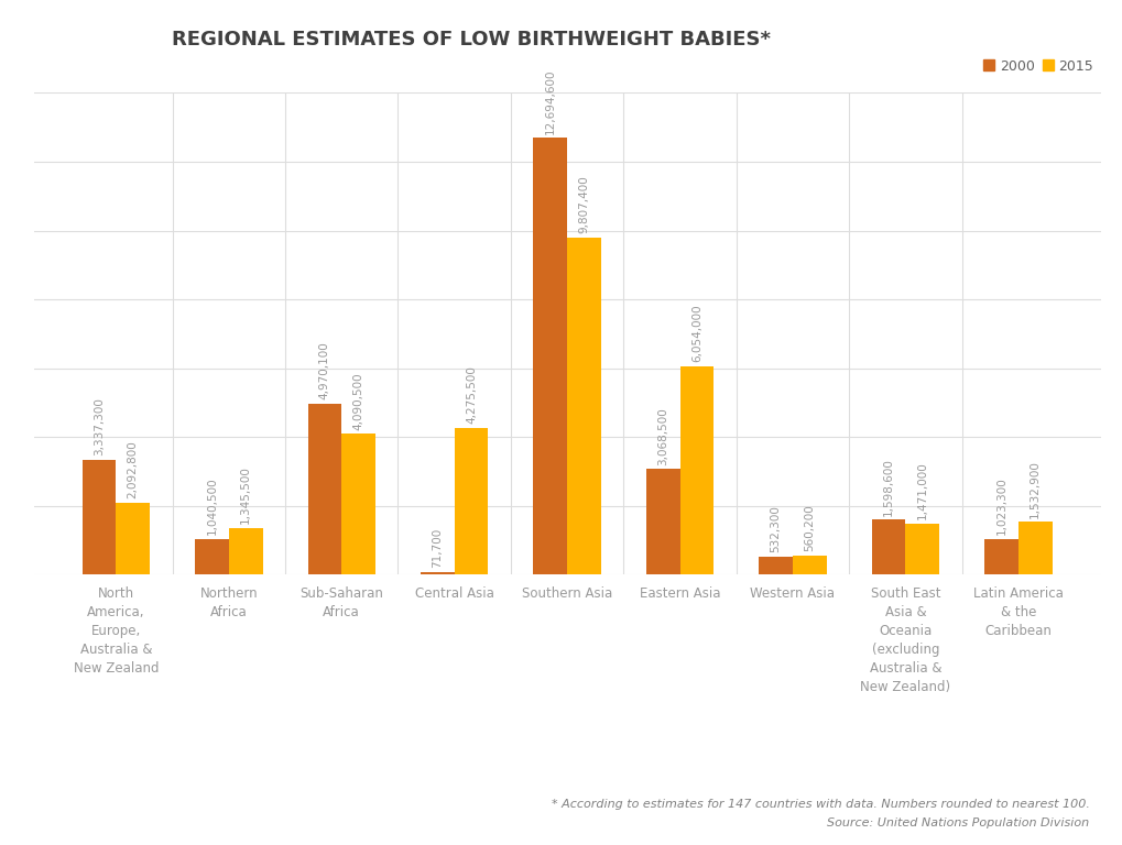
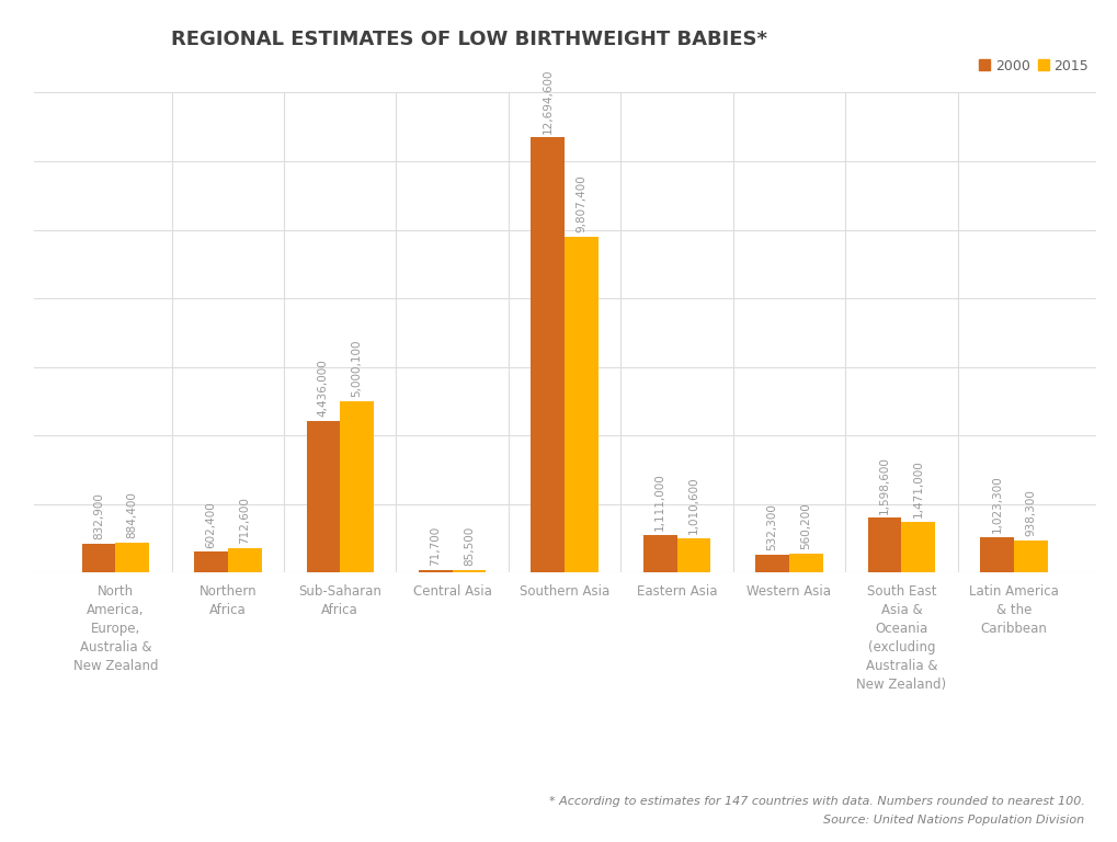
2000/North America, Europe, Australia & New Zealand: 3,337,300 -> 832,900
2015/North America, Europe, Australia & New Zealand: 2,092,800 -> 884,400
2000/Northern Africa: 1,040,500 -> 602,400
2015/Northern Africa: 1,345,500 -> 712,600
2000/Sub-Saharan Africa: 4,970,100 -> 4,436,000
2015/Sub-Saharan Africa: 4,090,500 -> 5,000,100
2015/Central Asia: 4,275,500 -> 85,500
2000/Eastern Asia: 3,068,500 -> 1,111,000
2015/Eastern Asia: 6,054,000 -> 1,010,600
2015/Latin America & the Caribbean: 1,532,900 -> 938,300
